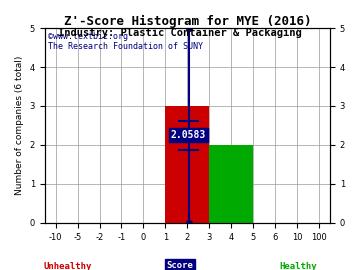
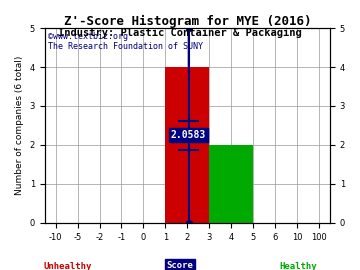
2: 3 -> 4
